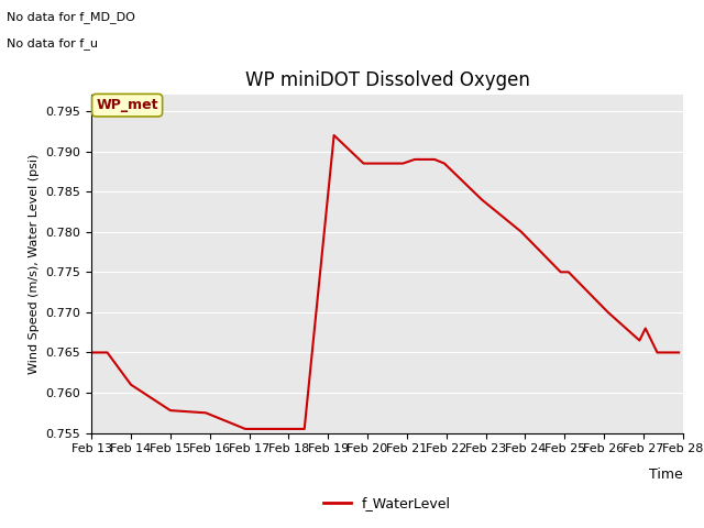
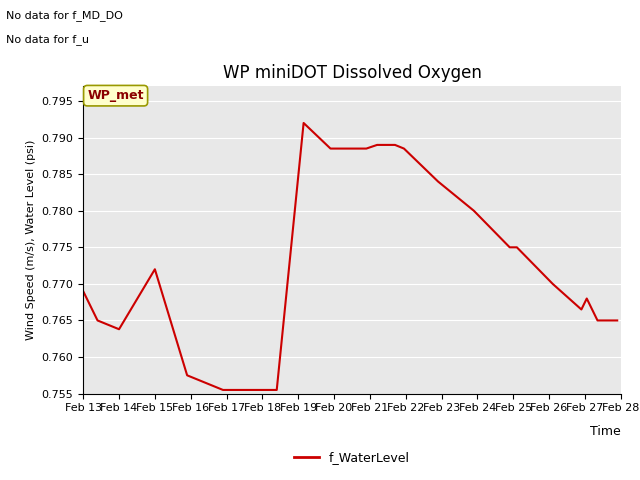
Feb 13: 0.7650 -> 0.7690
Feb 14: 0.7610 -> 0.7638
Feb 15: 0.7578 -> 0.7720
